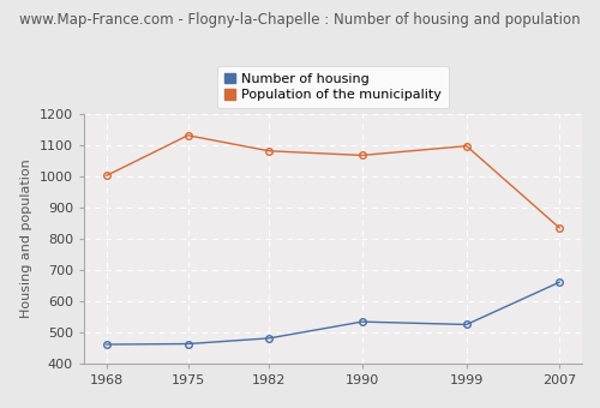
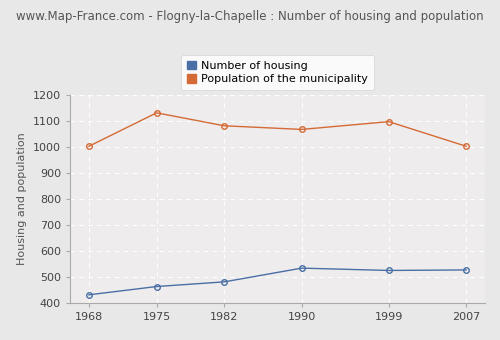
Number of housing/1968: 460 -> 430
Number of housing/2007: 660 -> 526
Population of the municipality/2007: 835 -> 1003
